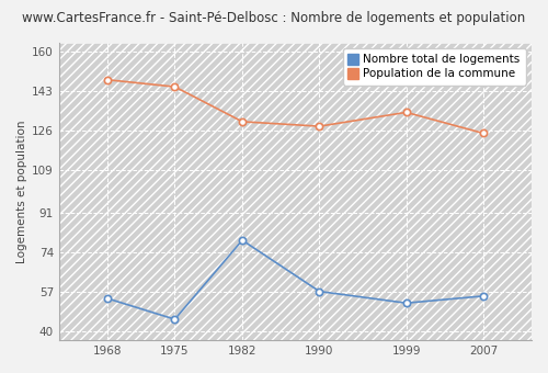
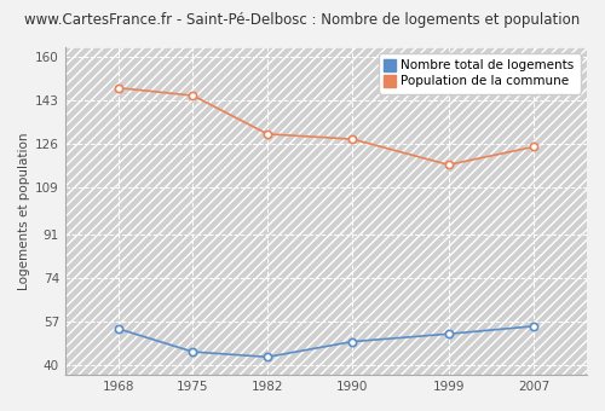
Nombre total de logements/1982: 79 -> 43
Nombre total de logements/1990: 57 -> 49
Population de la commune/1999: 134 -> 118
